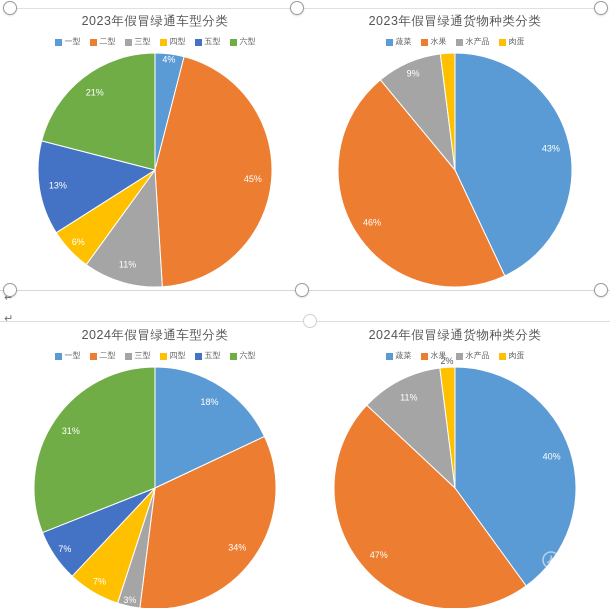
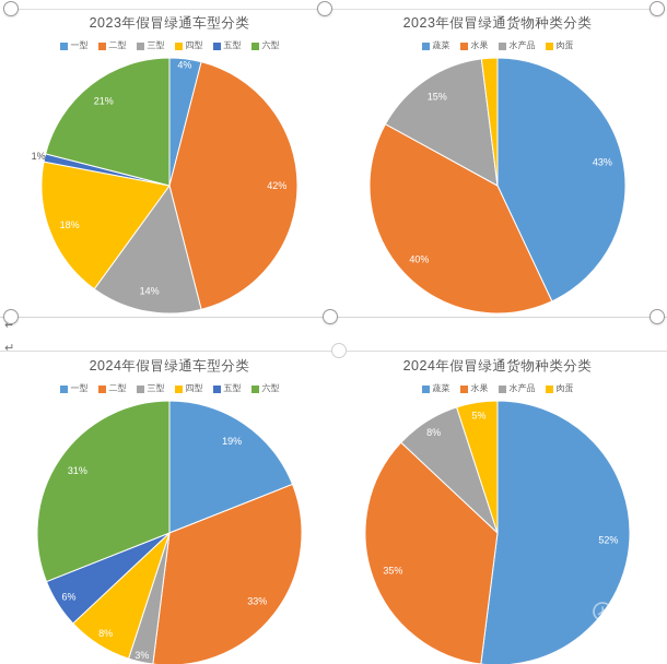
2023年假冒绿通车型分类/二型: 45% -> 42%
2023年假冒绿通车型分类/三型: 11% -> 14%
2023年假冒绿通车型分类/四型: 6% -> 18%
2023年假冒绿通车型分类/五型: 13% -> 1%
2023年假冒绿通货物种类分类/水果: 46% -> 40%
2023年假冒绿通货物种类分类/水产品: 9% -> 15%
2024年假冒绿通车型分类/一型: 18% -> 19%
2024年假冒绿通车型分类/二型: 34% -> 33%
2024年假冒绿通车型分类/四型: 7% -> 8%
2024年假冒绿通车型分类/五型: 7% -> 6%
2024年假冒绿通货物种类分类/蔬菜: 40% -> 52%
2024年假冒绿通货物种类分类/水果: 47% -> 35%
2024年假冒绿通货物种类分类/水产品: 11% -> 8%
2024年假冒绿通货物种类分类/肉蛋: 2% -> 5%
